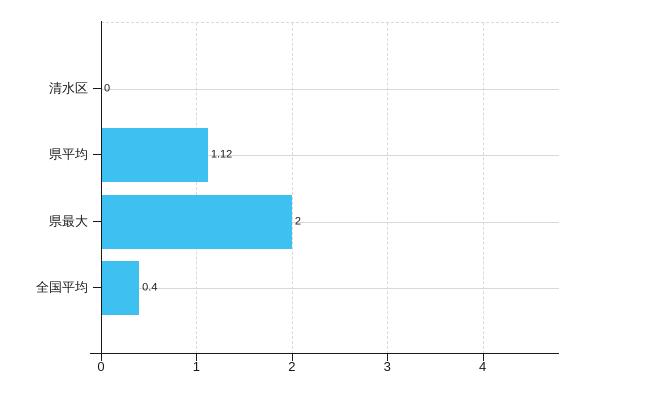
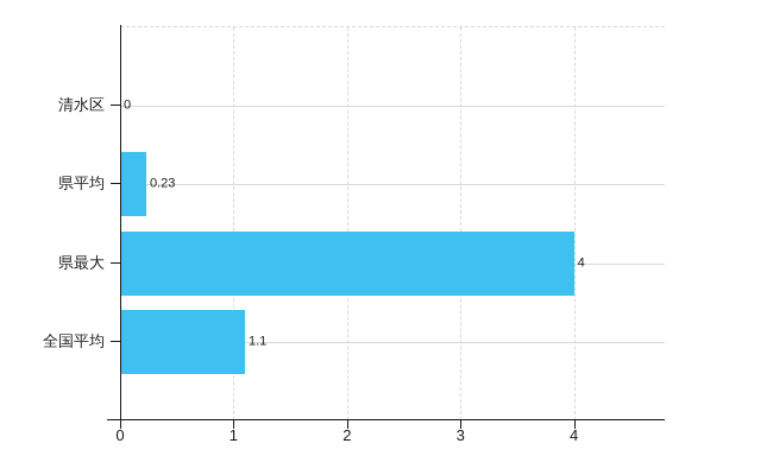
県平均: 1.12 -> 0.23
県最大: 2 -> 4
全国平均: 0.4 -> 1.1
